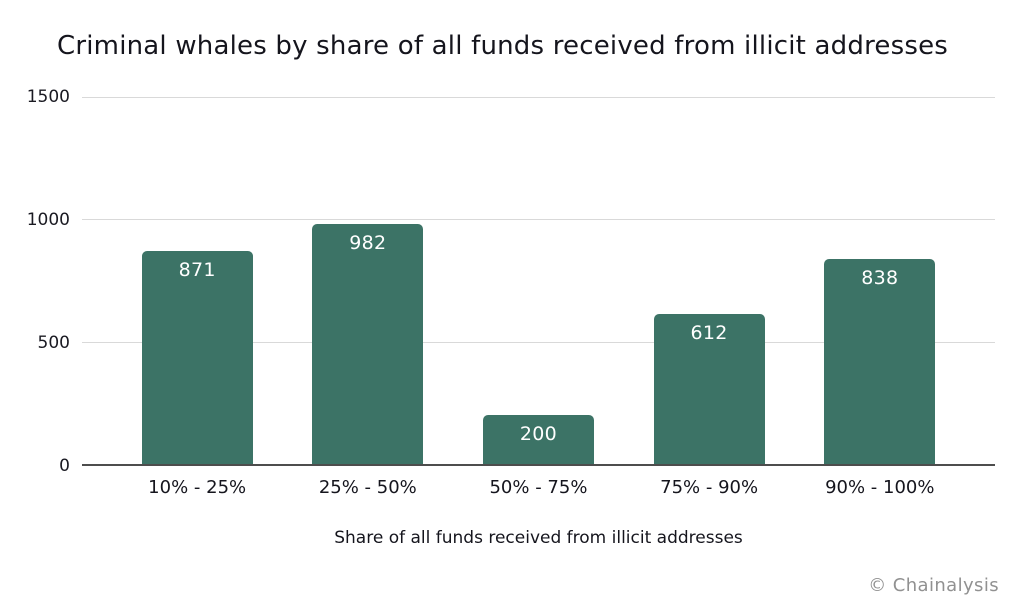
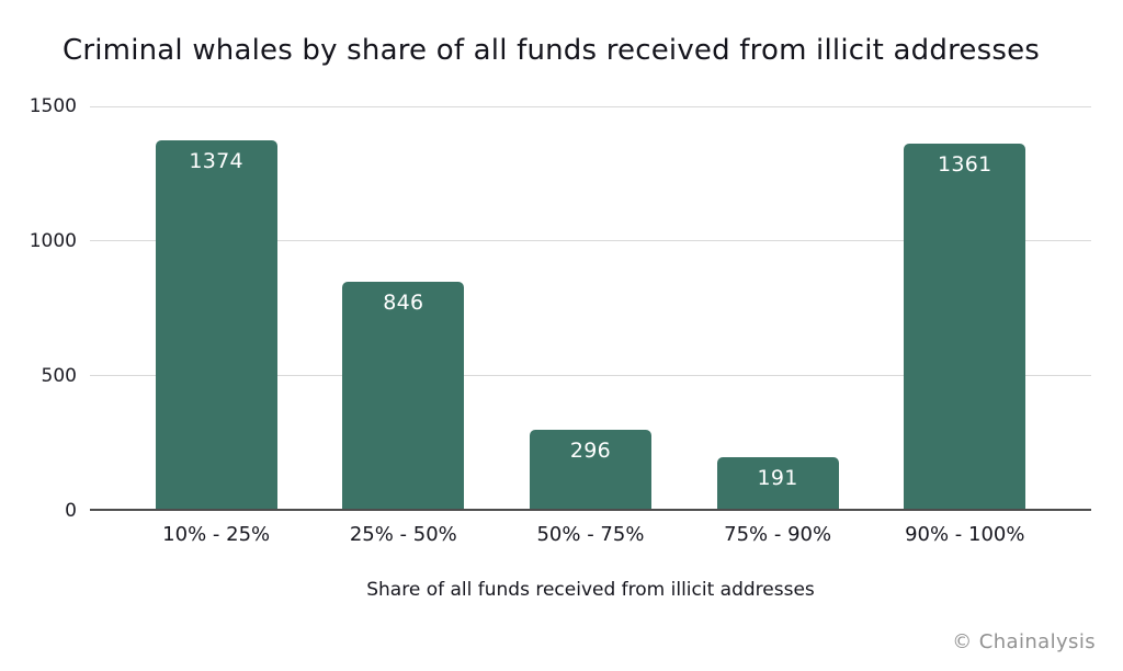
10% - 25%: 871 -> 1374
25% - 50%: 982 -> 846
50% - 75%: 200 -> 296
75% - 90%: 612 -> 191
90% - 100%: 838 -> 1361
